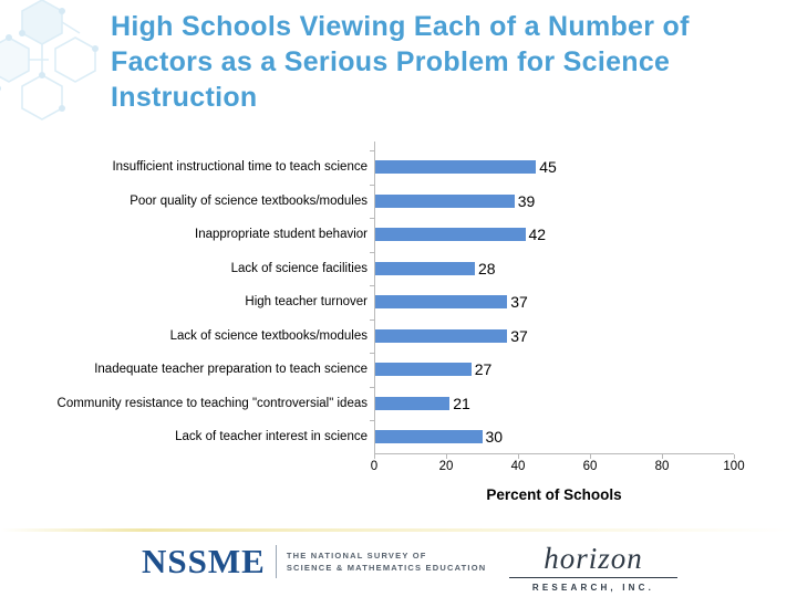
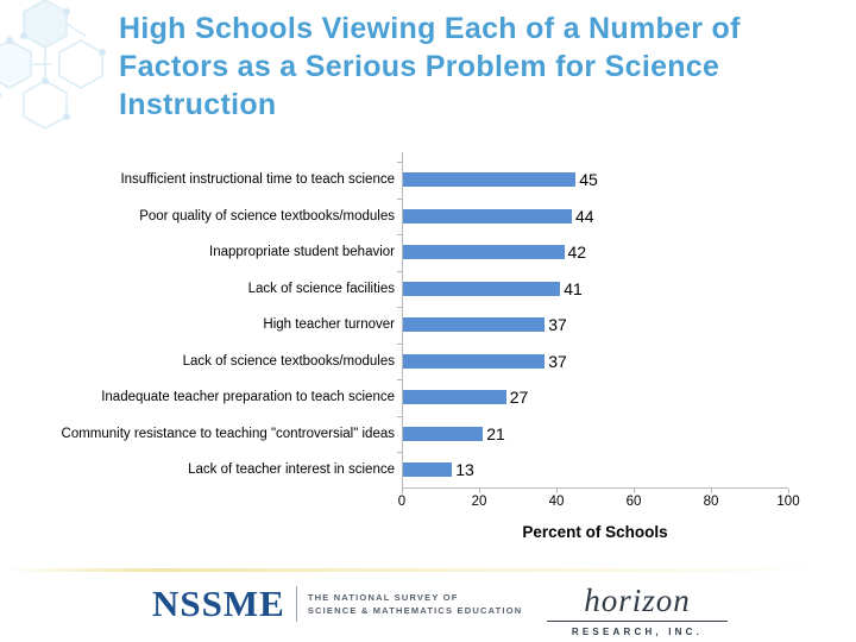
Poor quality of science textbooks/modules: 39 -> 44
Lack of science facilities: 28 -> 41
Lack of teacher interest in science: 30 -> 13
